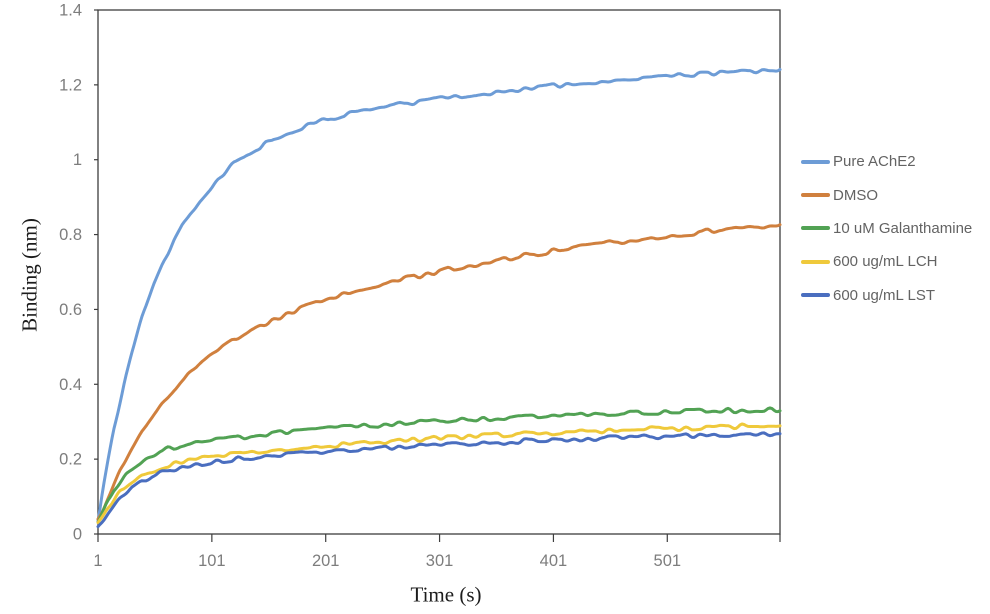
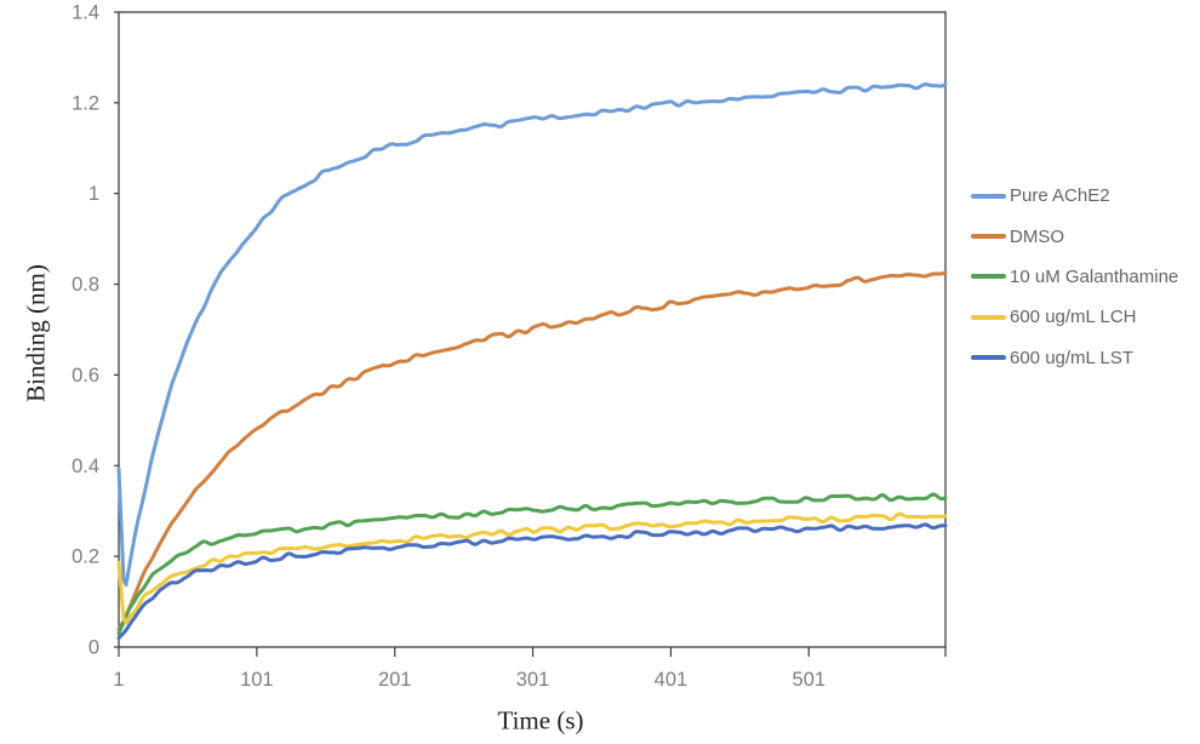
Pure AChE2/1: 0.04 -> 0.40
600 ug/mL LCH/1: 0.03 -> 0.18
